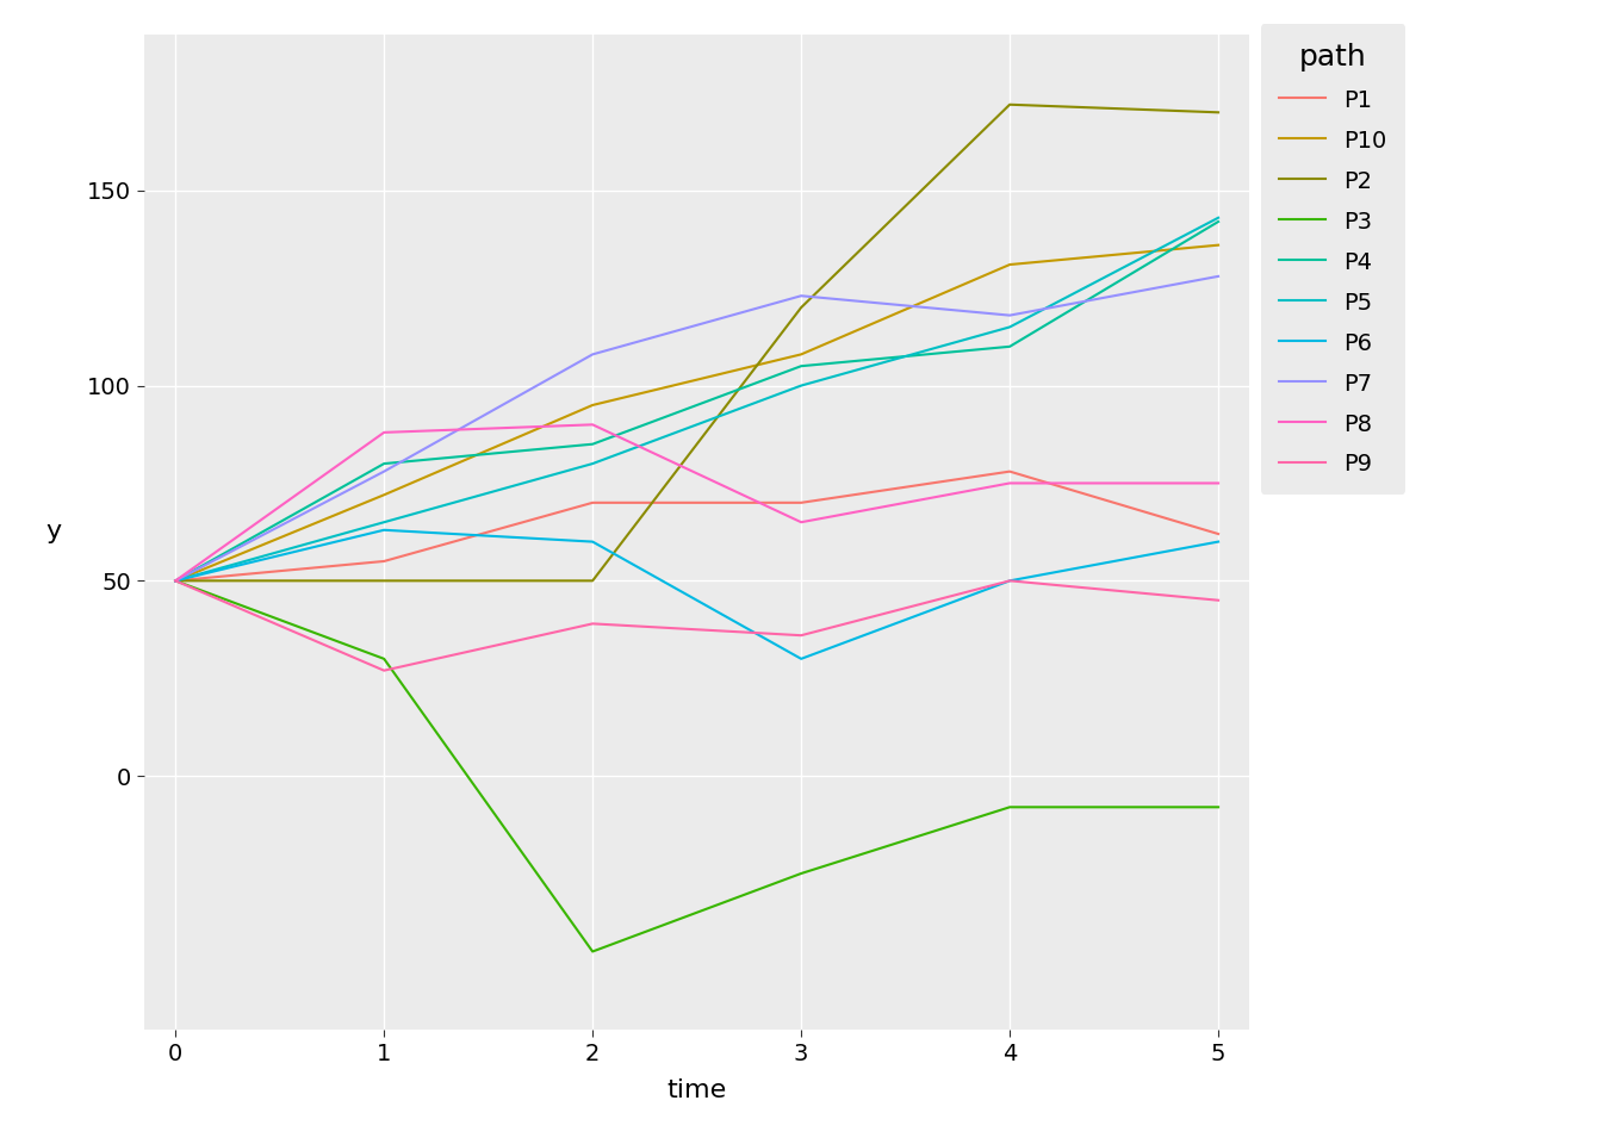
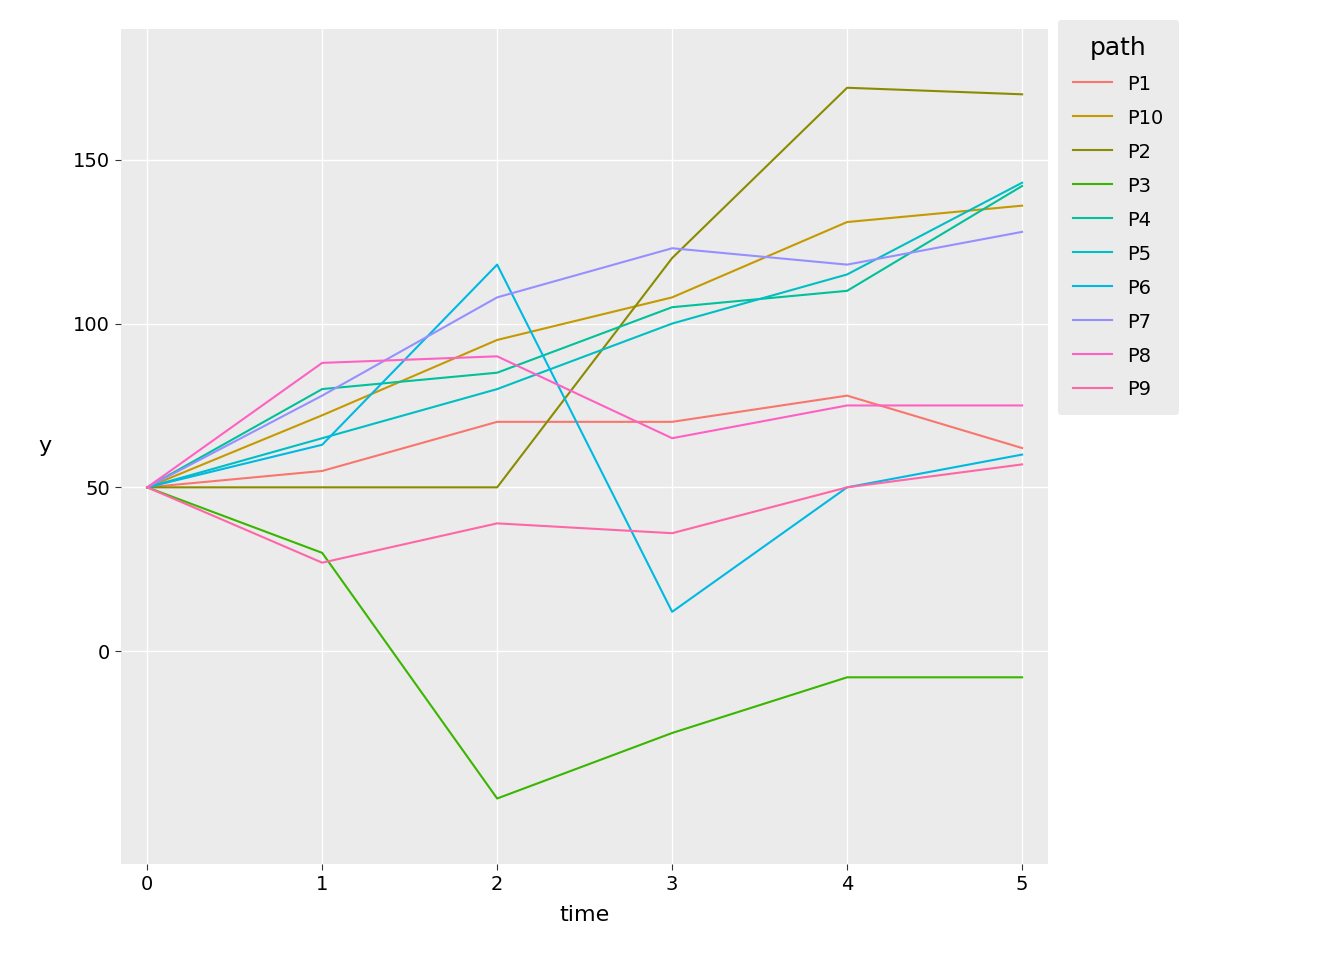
P6/2: 60 -> 118
P6/3: 30 -> 12
P9/5: 45 -> 57
